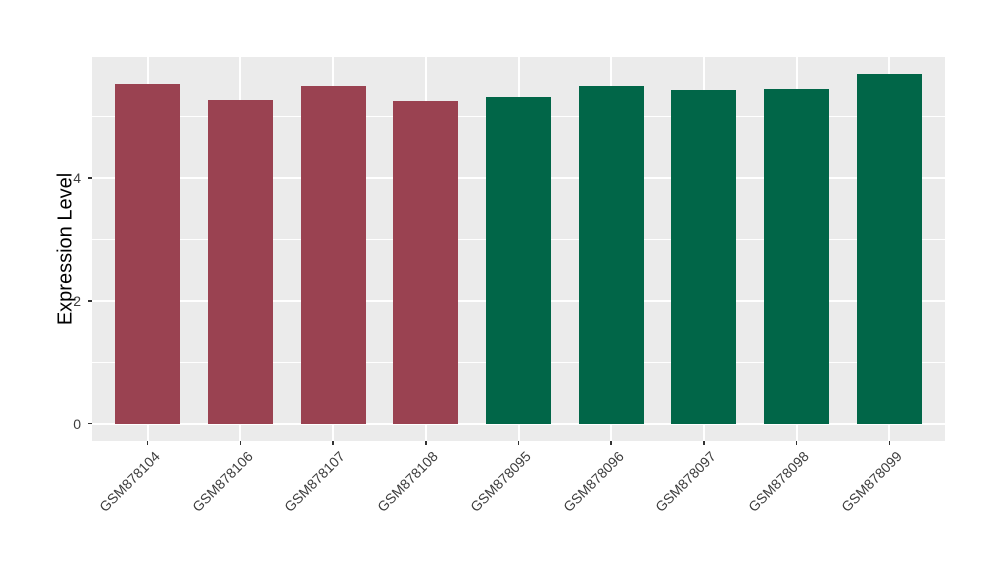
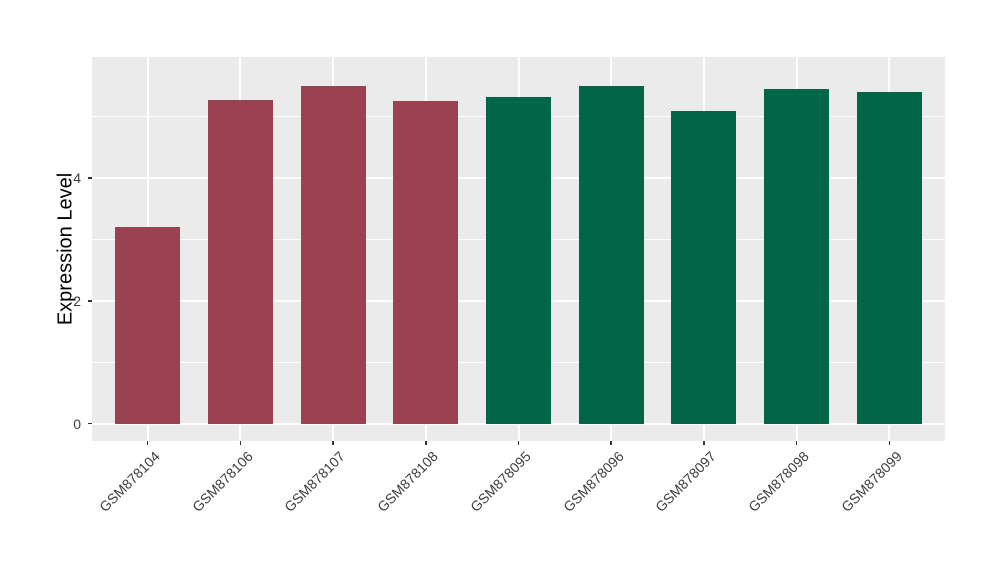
GSM878104: 5.5 -> 3.2
GSM878097: 5.4 -> 5.1
GSM878099: 5.7 -> 5.4
